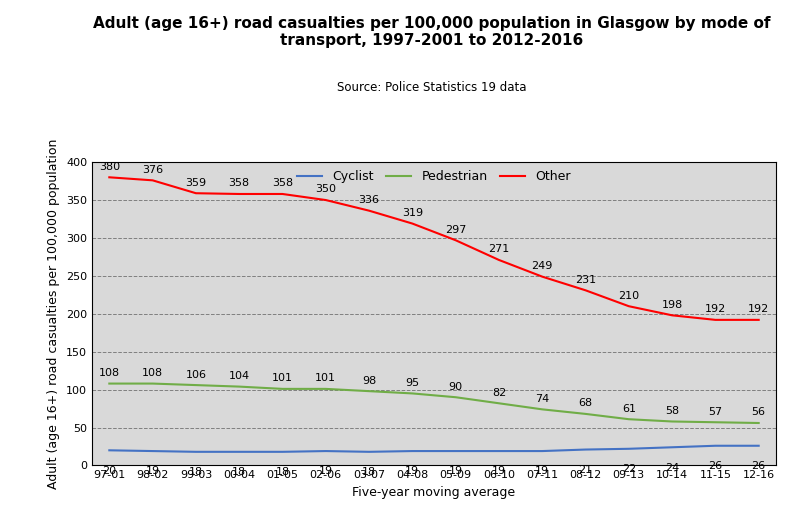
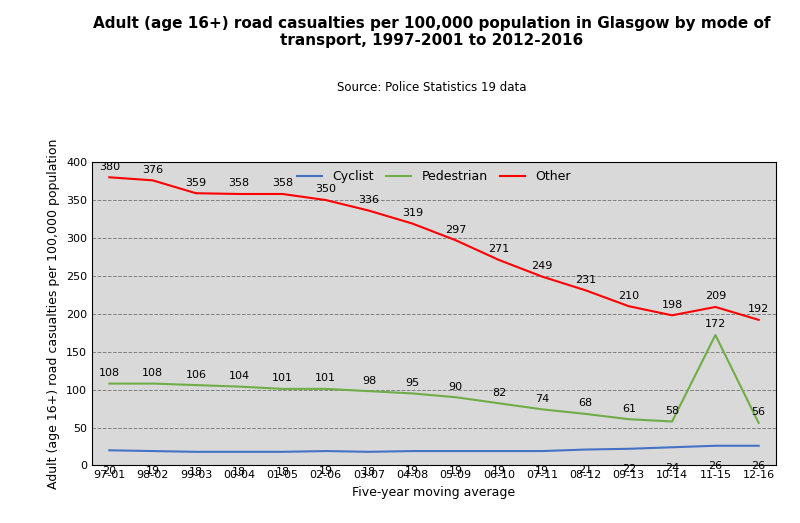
Pedestrian/11-15: 57 -> 172
Other/11-15: 192 -> 209
